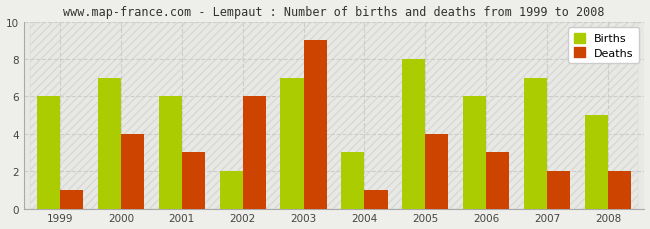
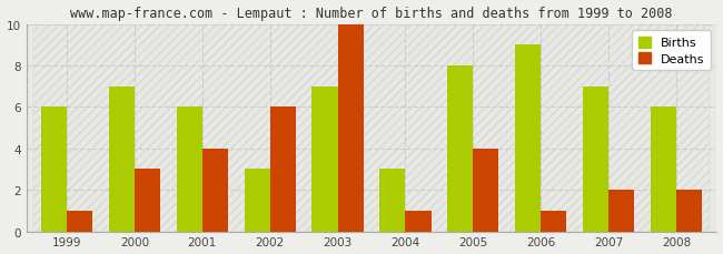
Deaths/2000: 4 -> 3
Deaths/2001: 3 -> 4
Births/2002: 2 -> 3
Deaths/2003: 9 -> 10
Births/2006: 6 -> 9
Deaths/2006: 3 -> 1
Births/2008: 5 -> 6
